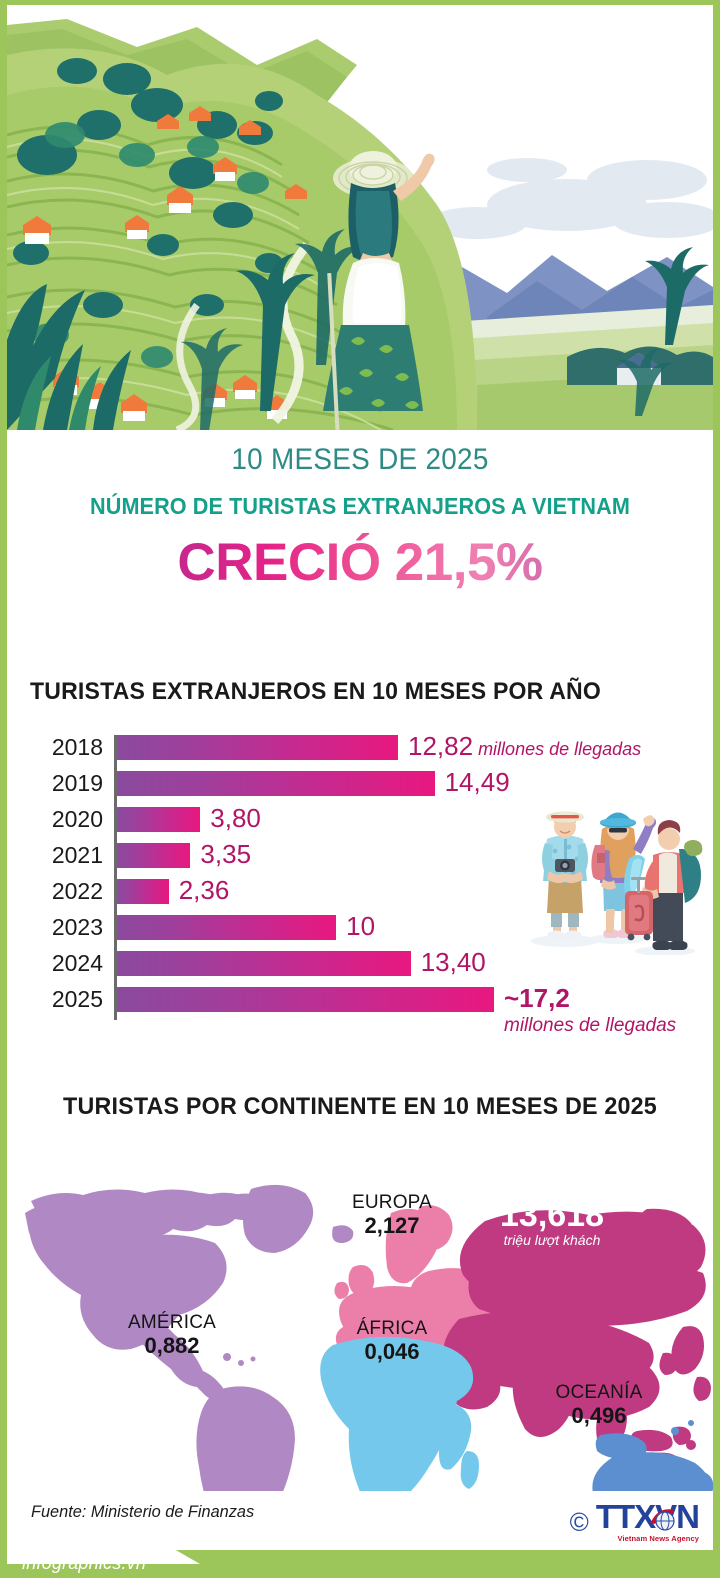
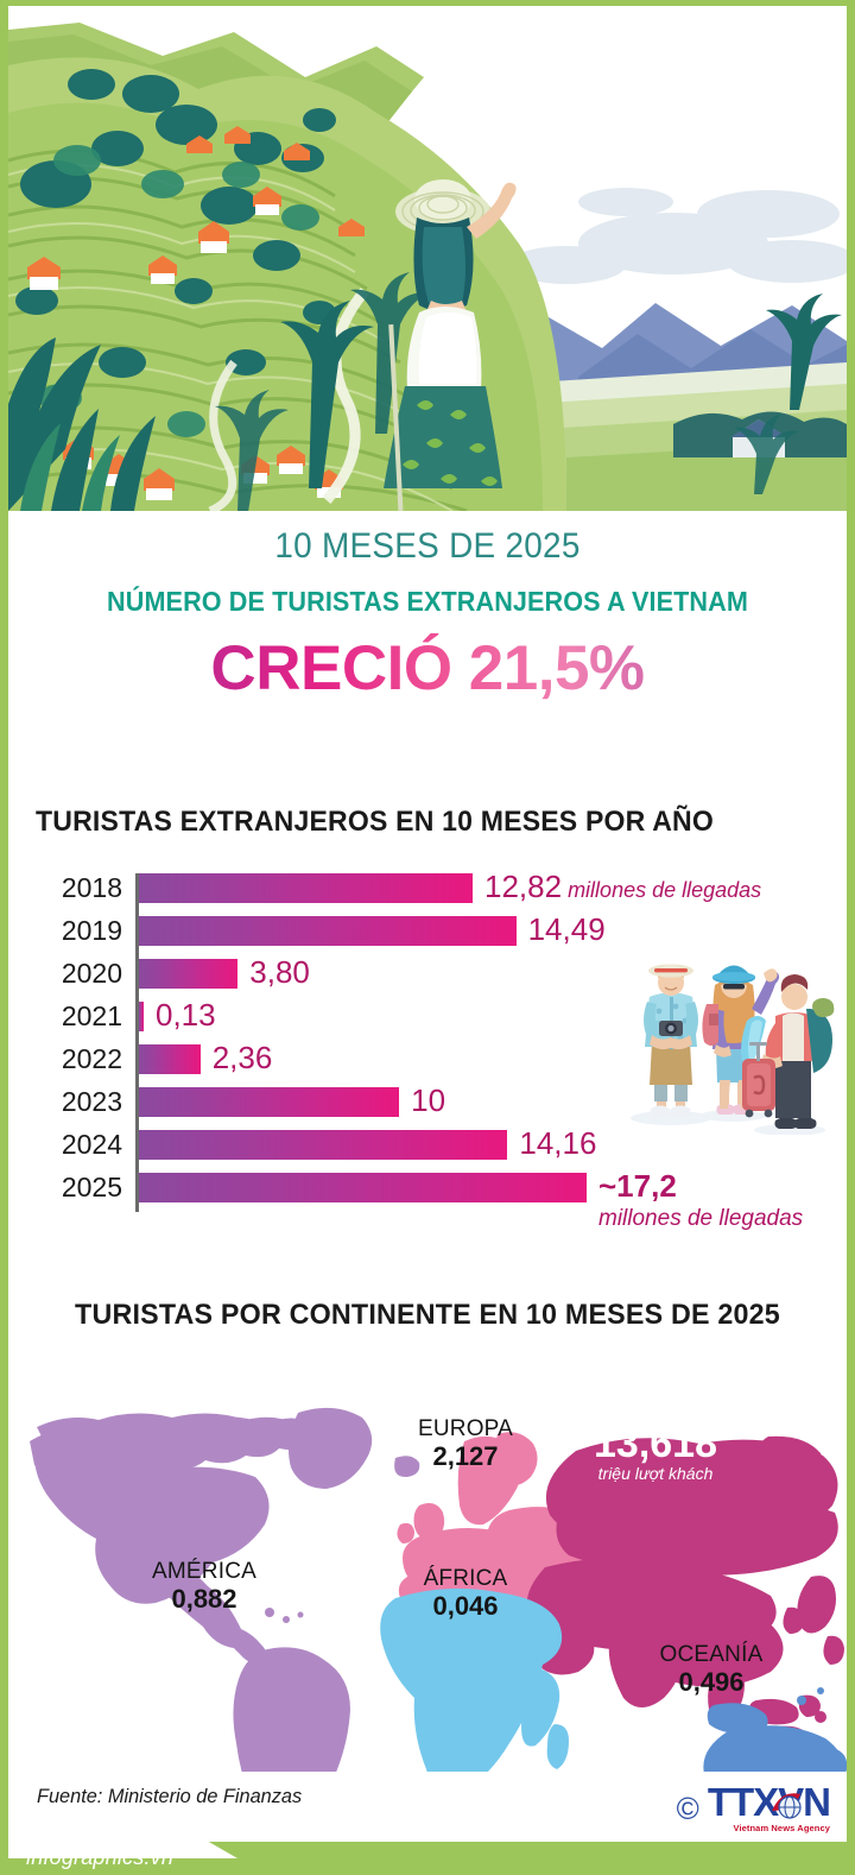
2021: 3,35 -> 0,13
2024: 13,40 -> 14,16
